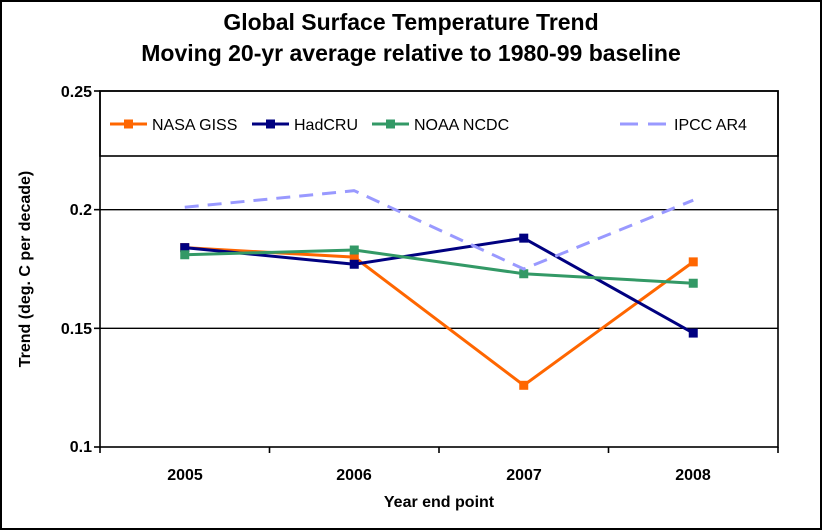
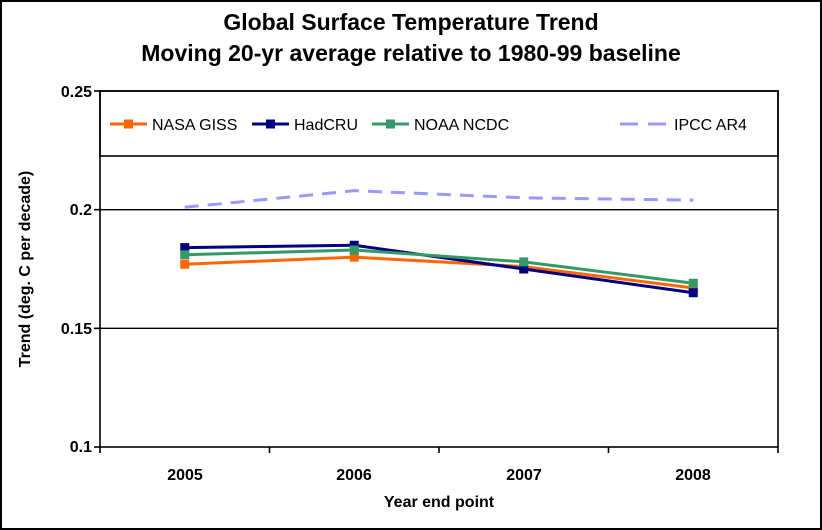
NASA GISS/2005: 0.184 -> 0.177
HadCRU/2006: 0.177 -> 0.185
NASA GISS/2007: 0.126 -> 0.176
HadCRU/2007: 0.188 -> 0.175
NOAA NCDC/2007: 0.173 -> 0.178
IPCC AR4/2007: 0.175 -> 0.205
NASA GISS/2008: 0.178 -> 0.167
HadCRU/2008: 0.148 -> 0.165
